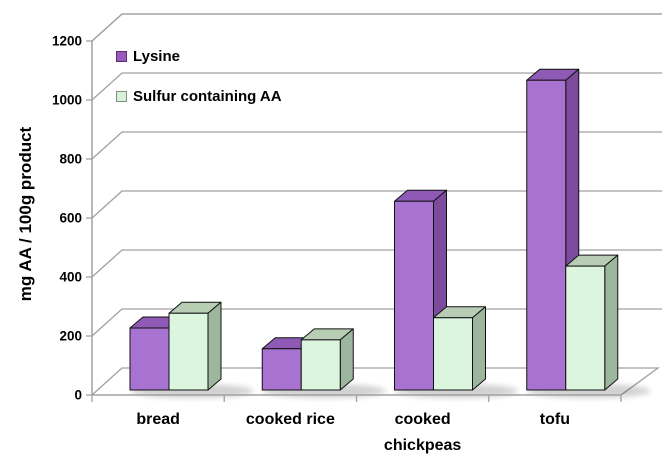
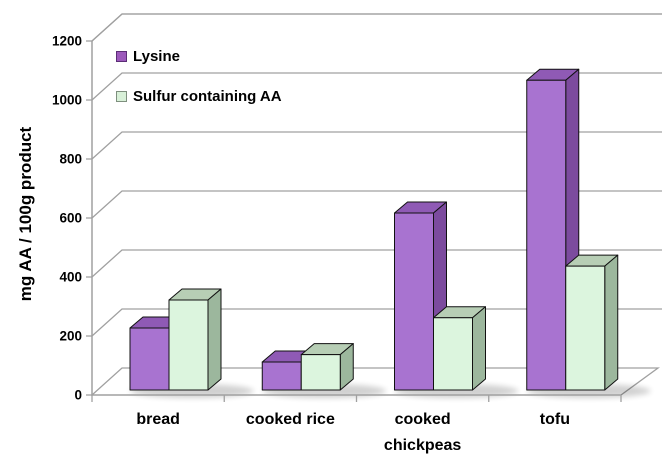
Sulfur containing AA/bread: 260 -> 300
Lysine/cooked rice: 140 -> 100
Sulfur containing AA/cooked rice: 170 -> 120
Lysine/cooked chickpeas: 640 -> 600
